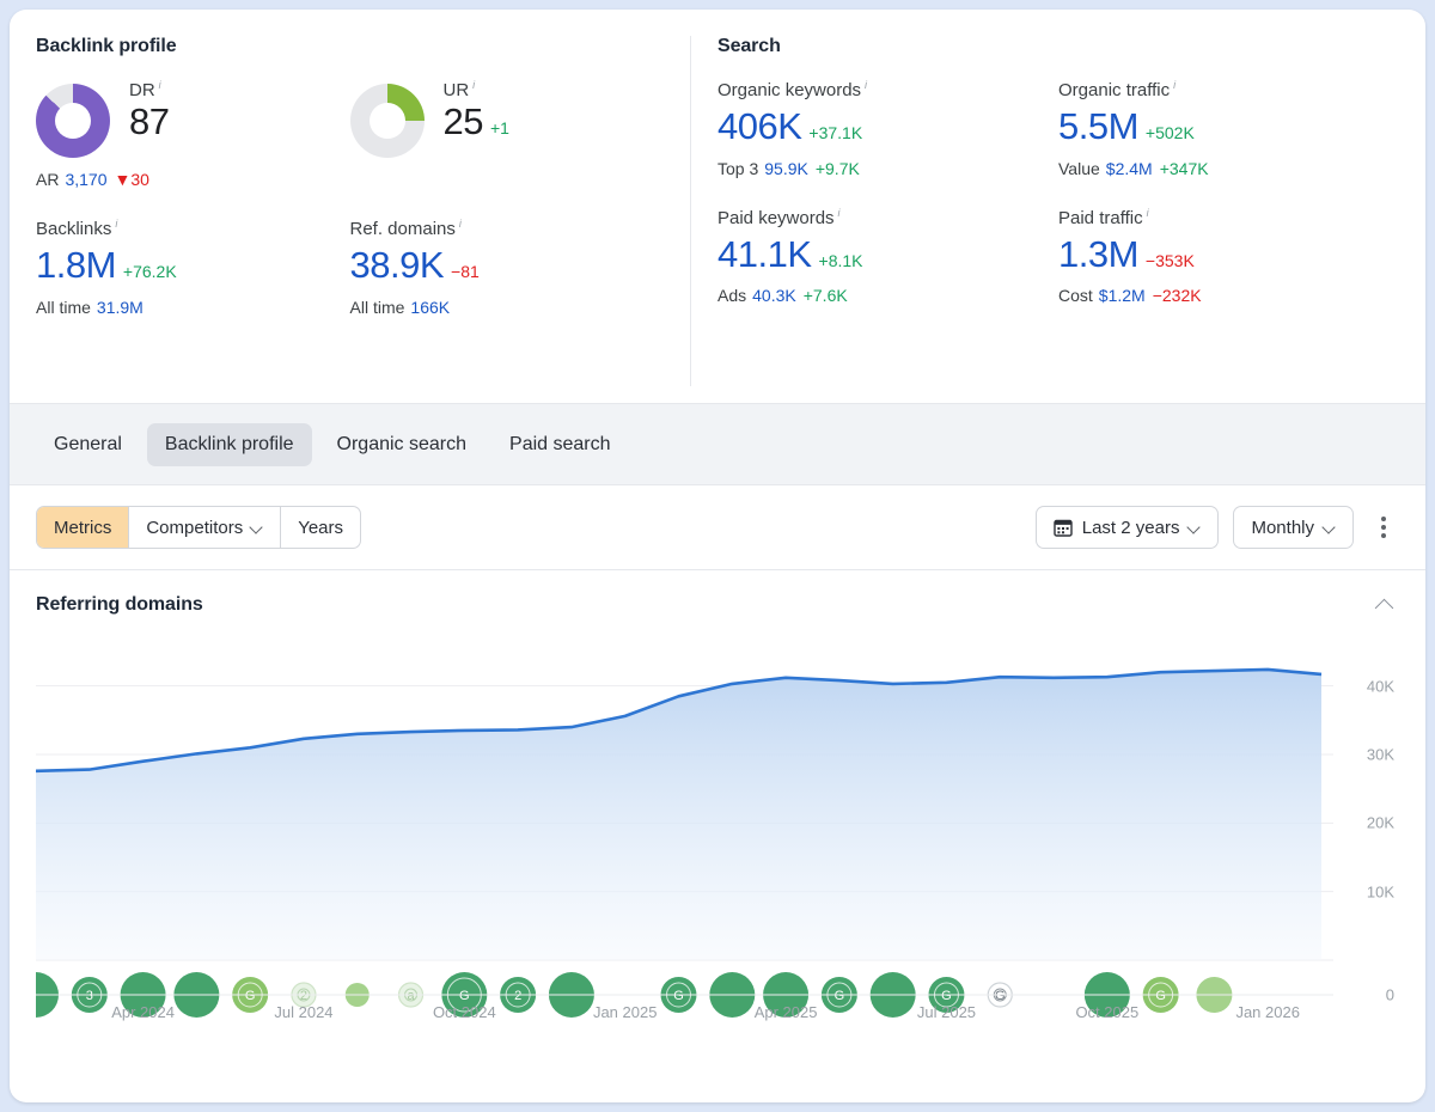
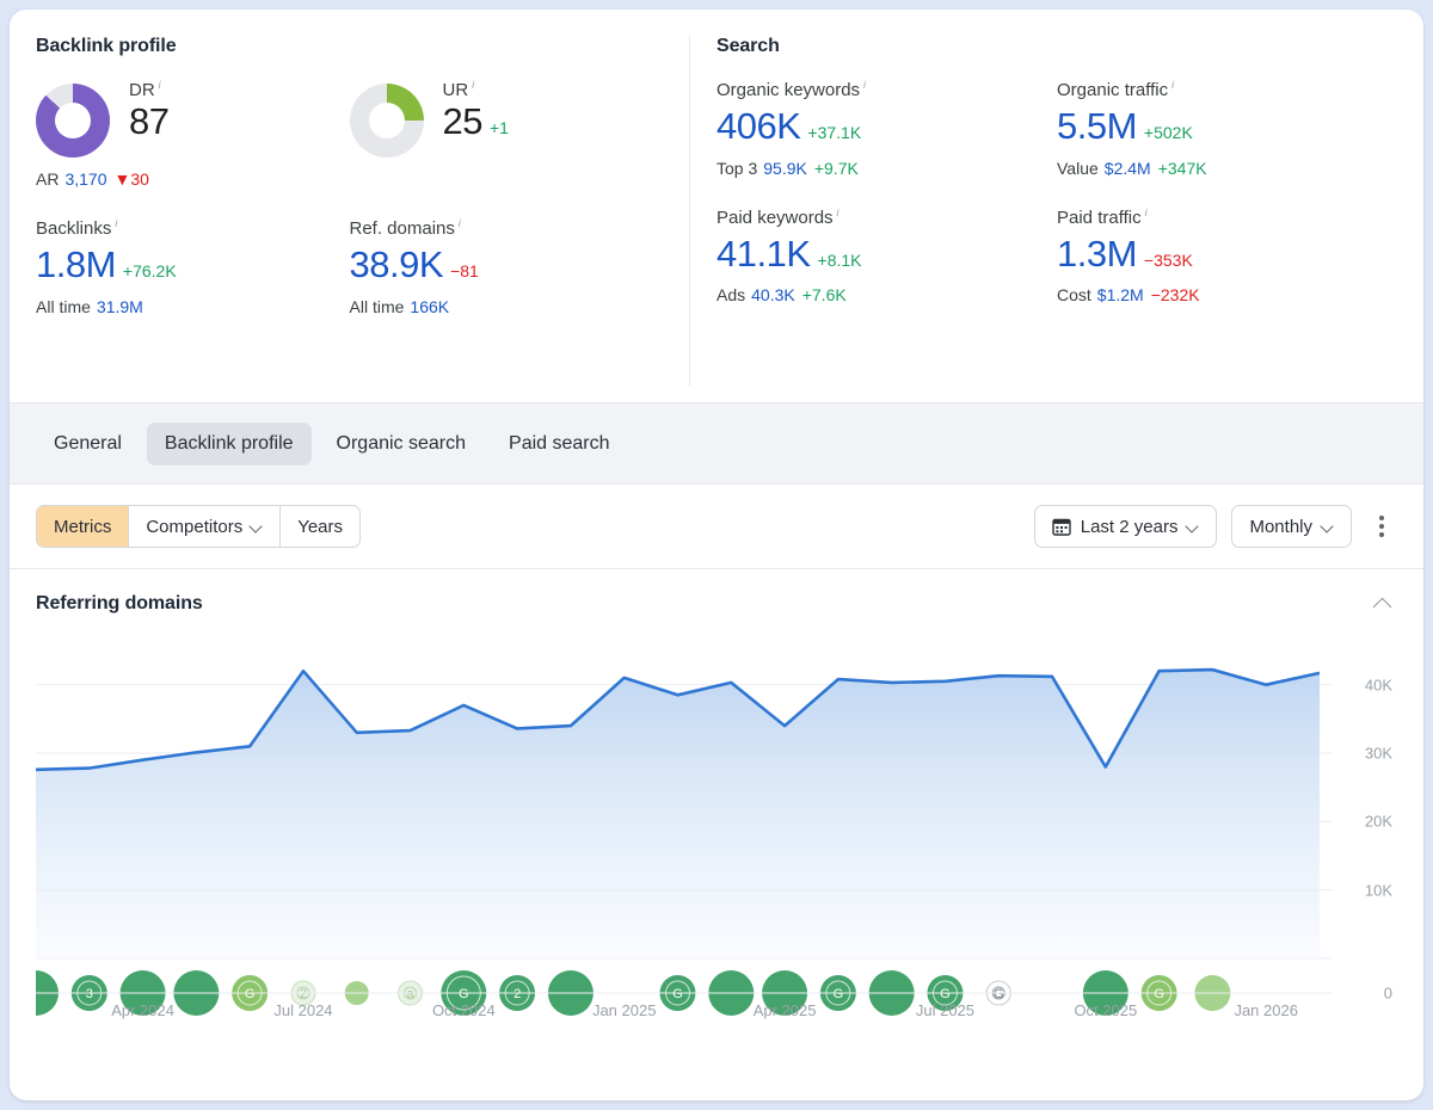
Jul 2024: 32K -> 42K
Oct 2024: 34K -> 37K
Jan 2025: 36K -> 41K
Apr 2025: 41K -> 34K
Oct 2025: 41K -> 28K
Jan 2026: 42K -> 40K
